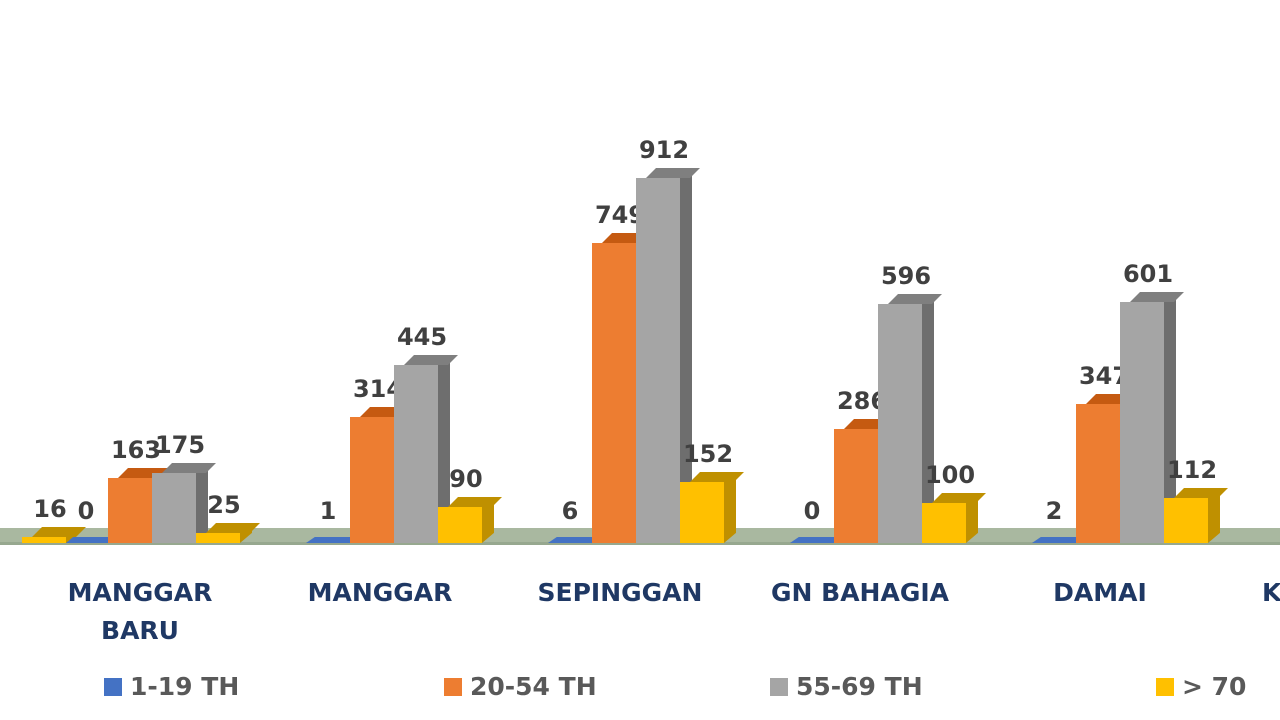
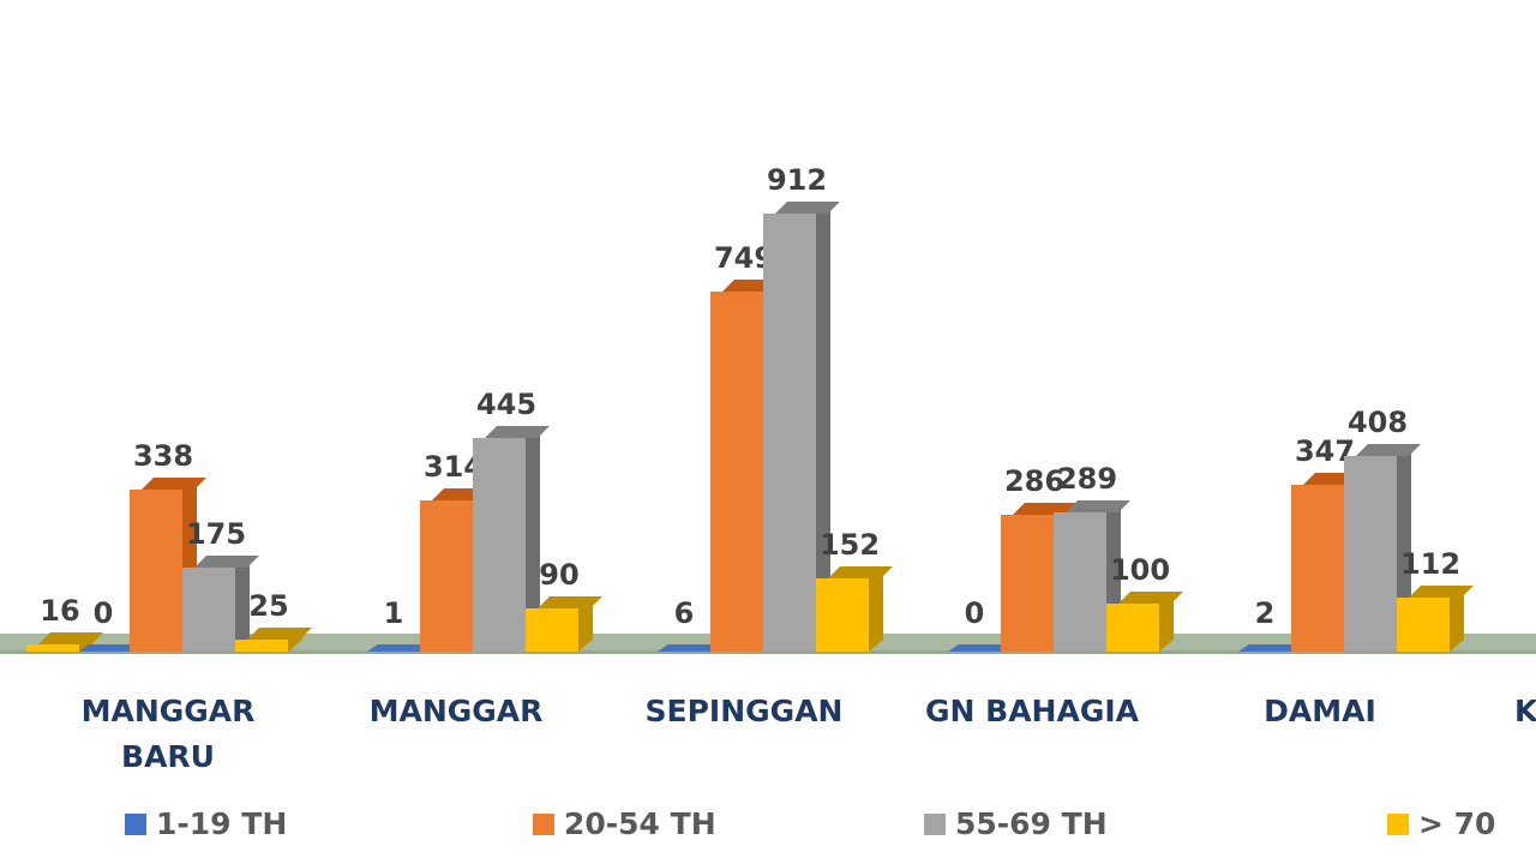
20-54 TH/MANGGAR BARU: 163 -> 338
55-69 TH/GN BAHAGIA: 596 -> 289
55-69 TH/DAMAI: 601 -> 408
